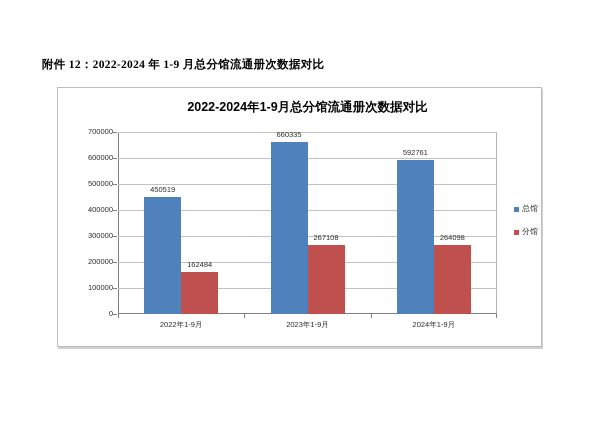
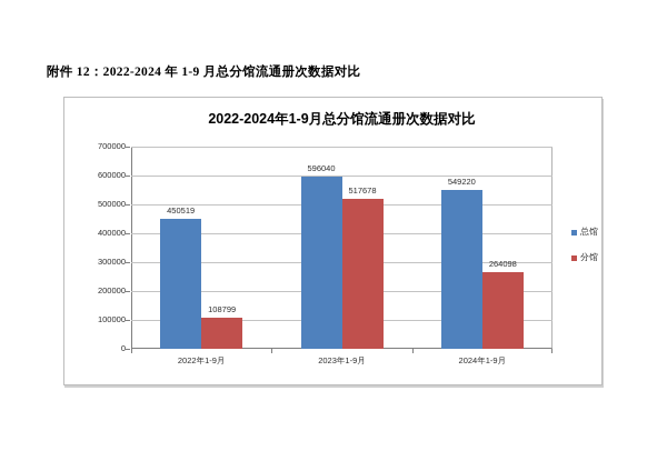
分馆/2022年1-9月: 162484 -> 108799
总馆/2023年1-9月: 660335 -> 596040
分馆/2023年1-9月: 267108 -> 517678
总馆/2024年1-9月: 592761 -> 549220
